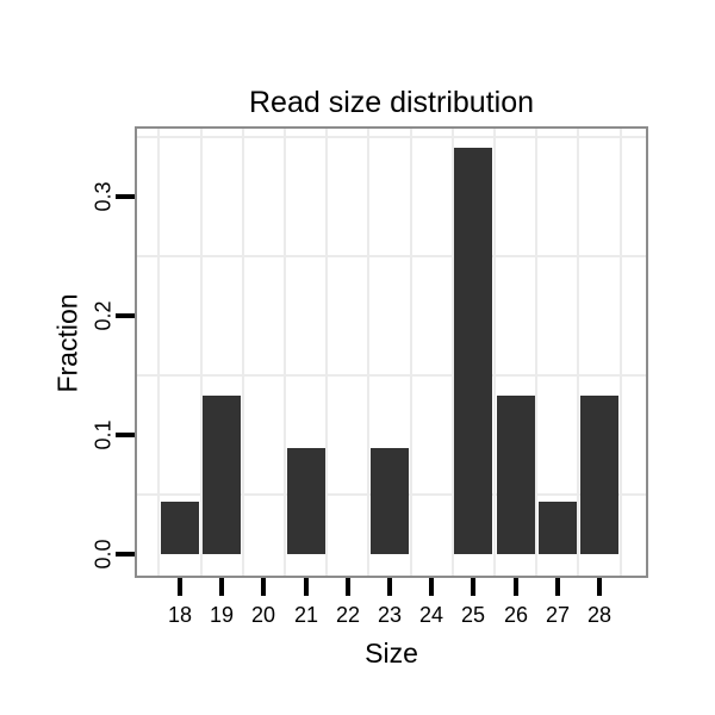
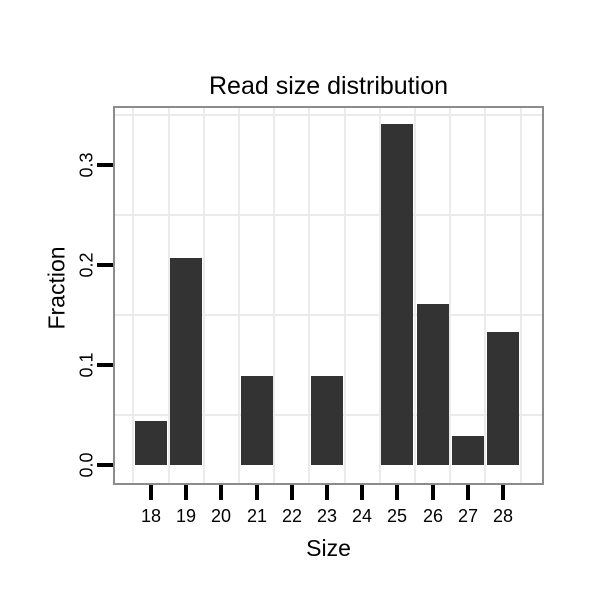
19: 0.133 -> 0.207
26: 0.133 -> 0.161
27: 0.044 -> 0.029
